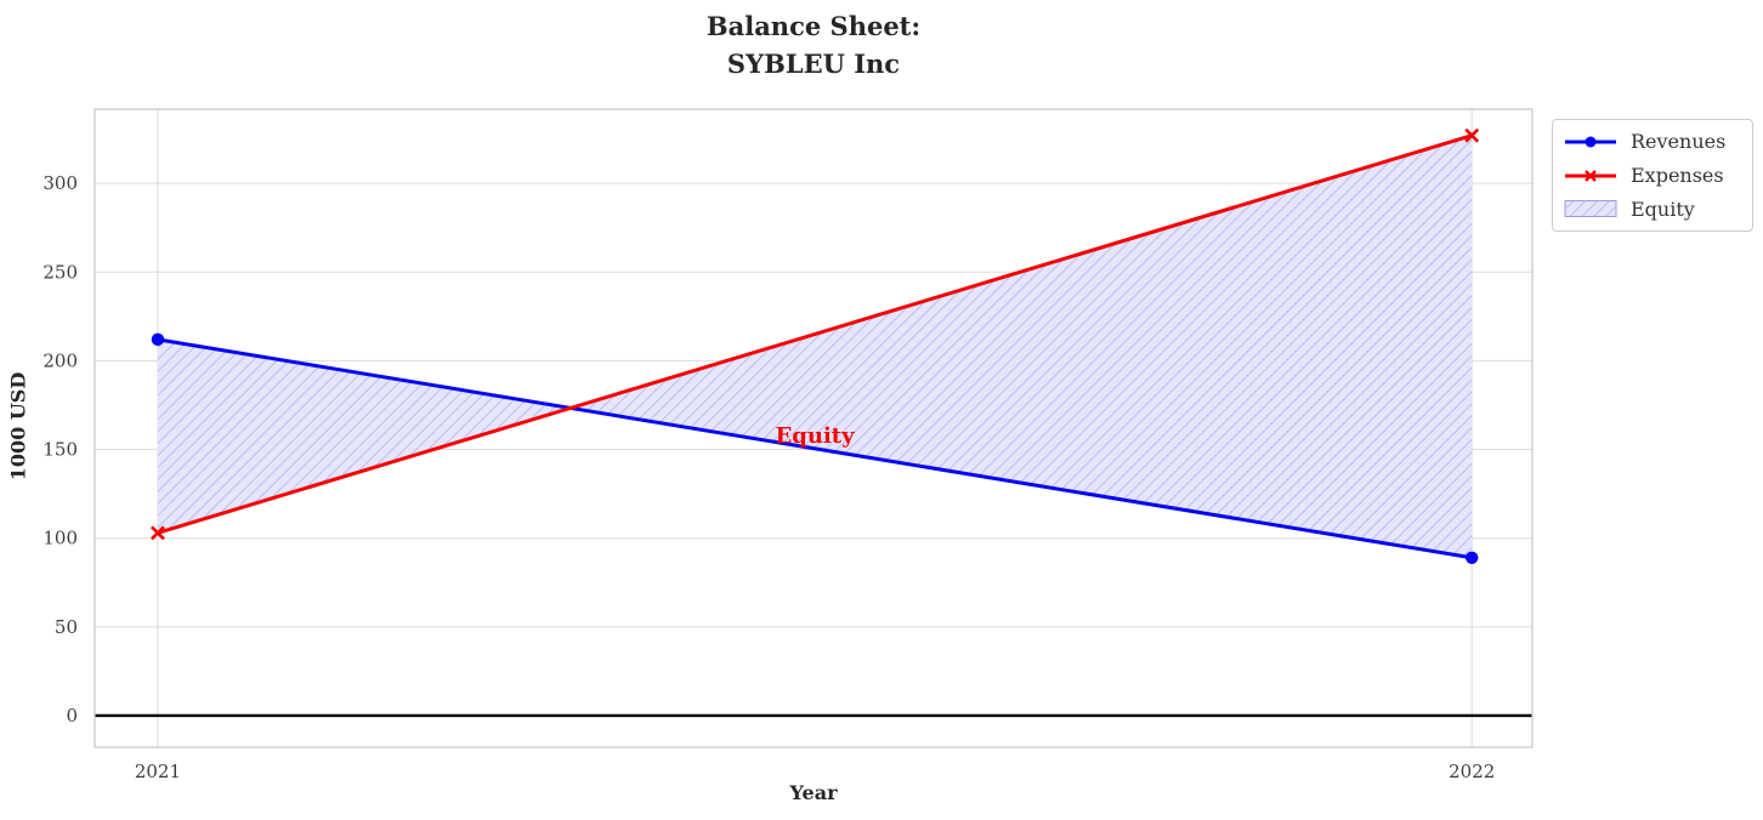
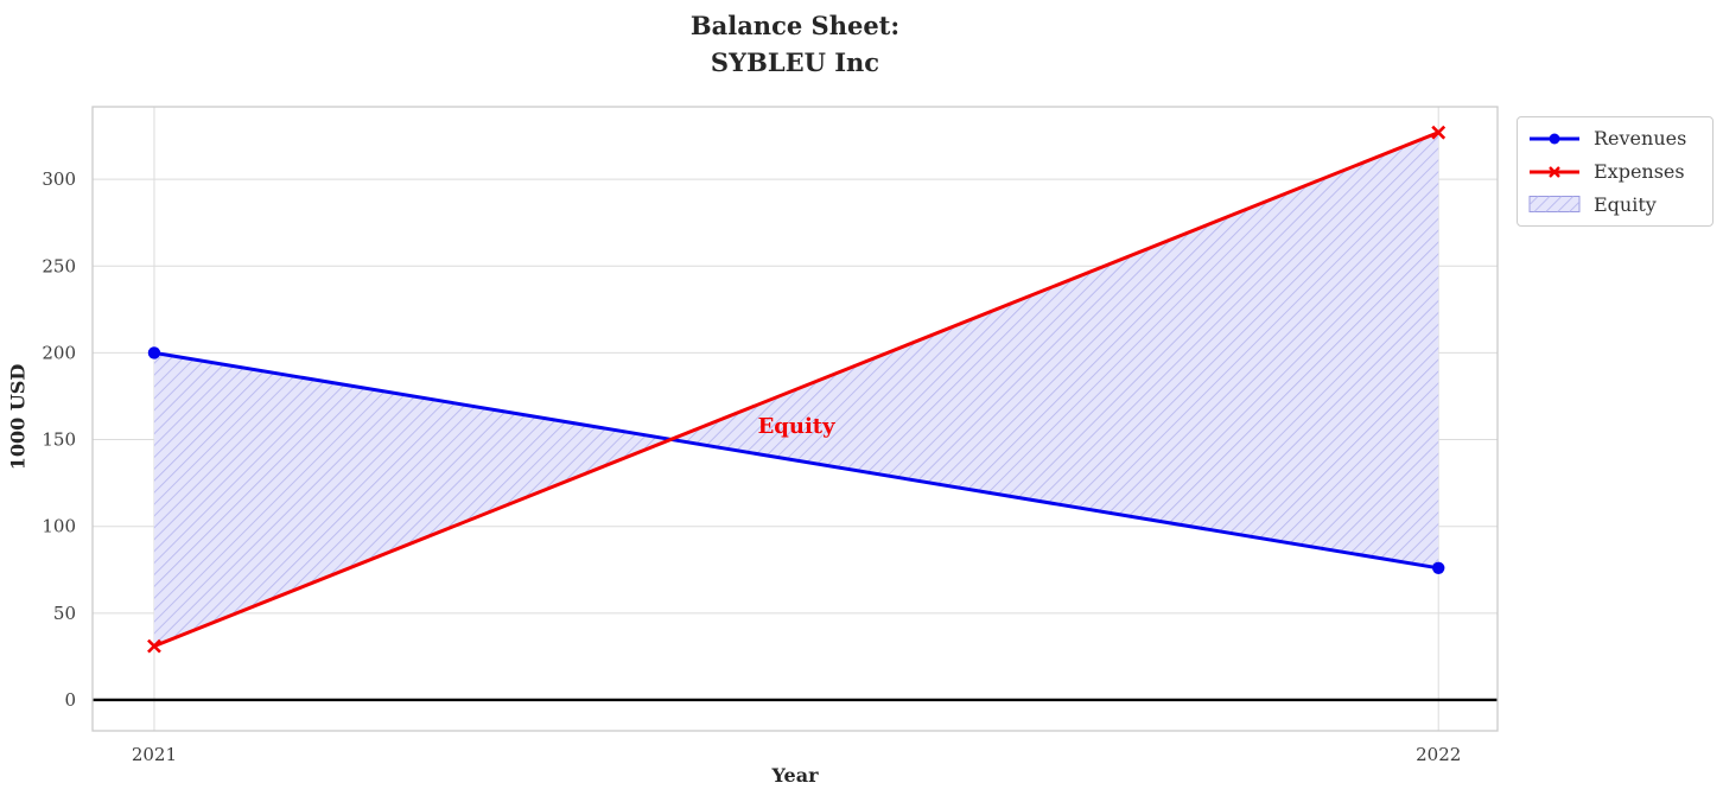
Revenues/2021: 212 -> 200
Expenses/2021: 103 -> 31
Revenues/2022: 89 -> 76
